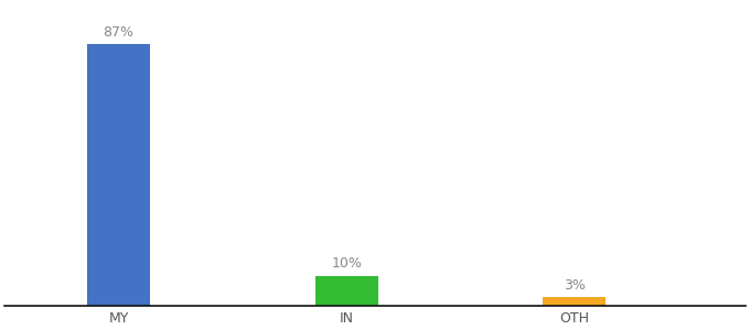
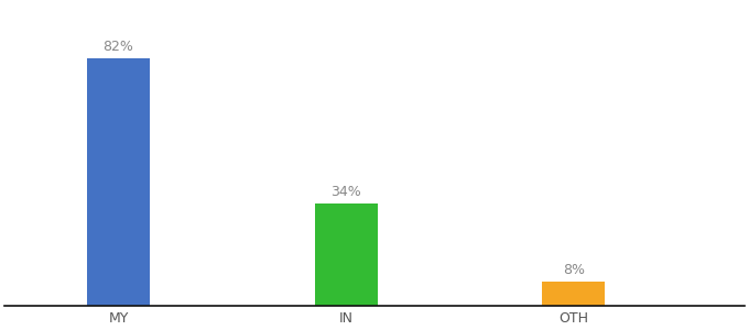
MY: 87% -> 82%
IN: 10% -> 34%
OTH: 3% -> 8%
